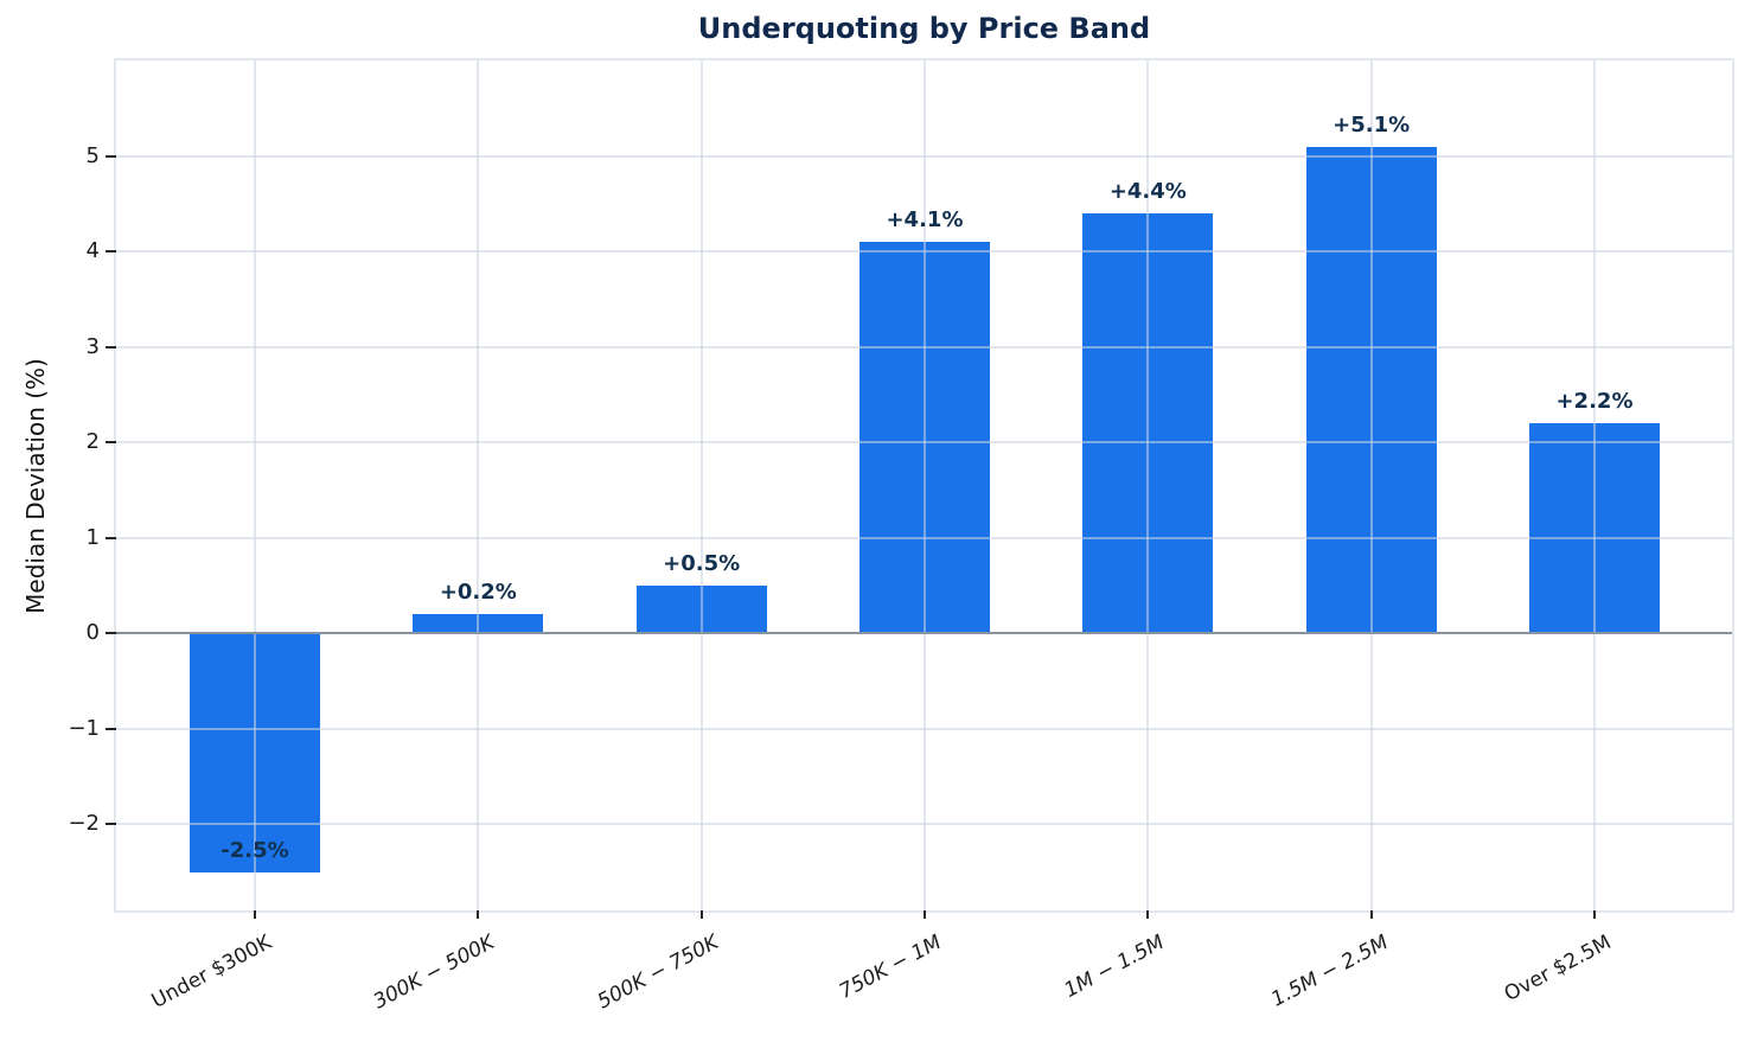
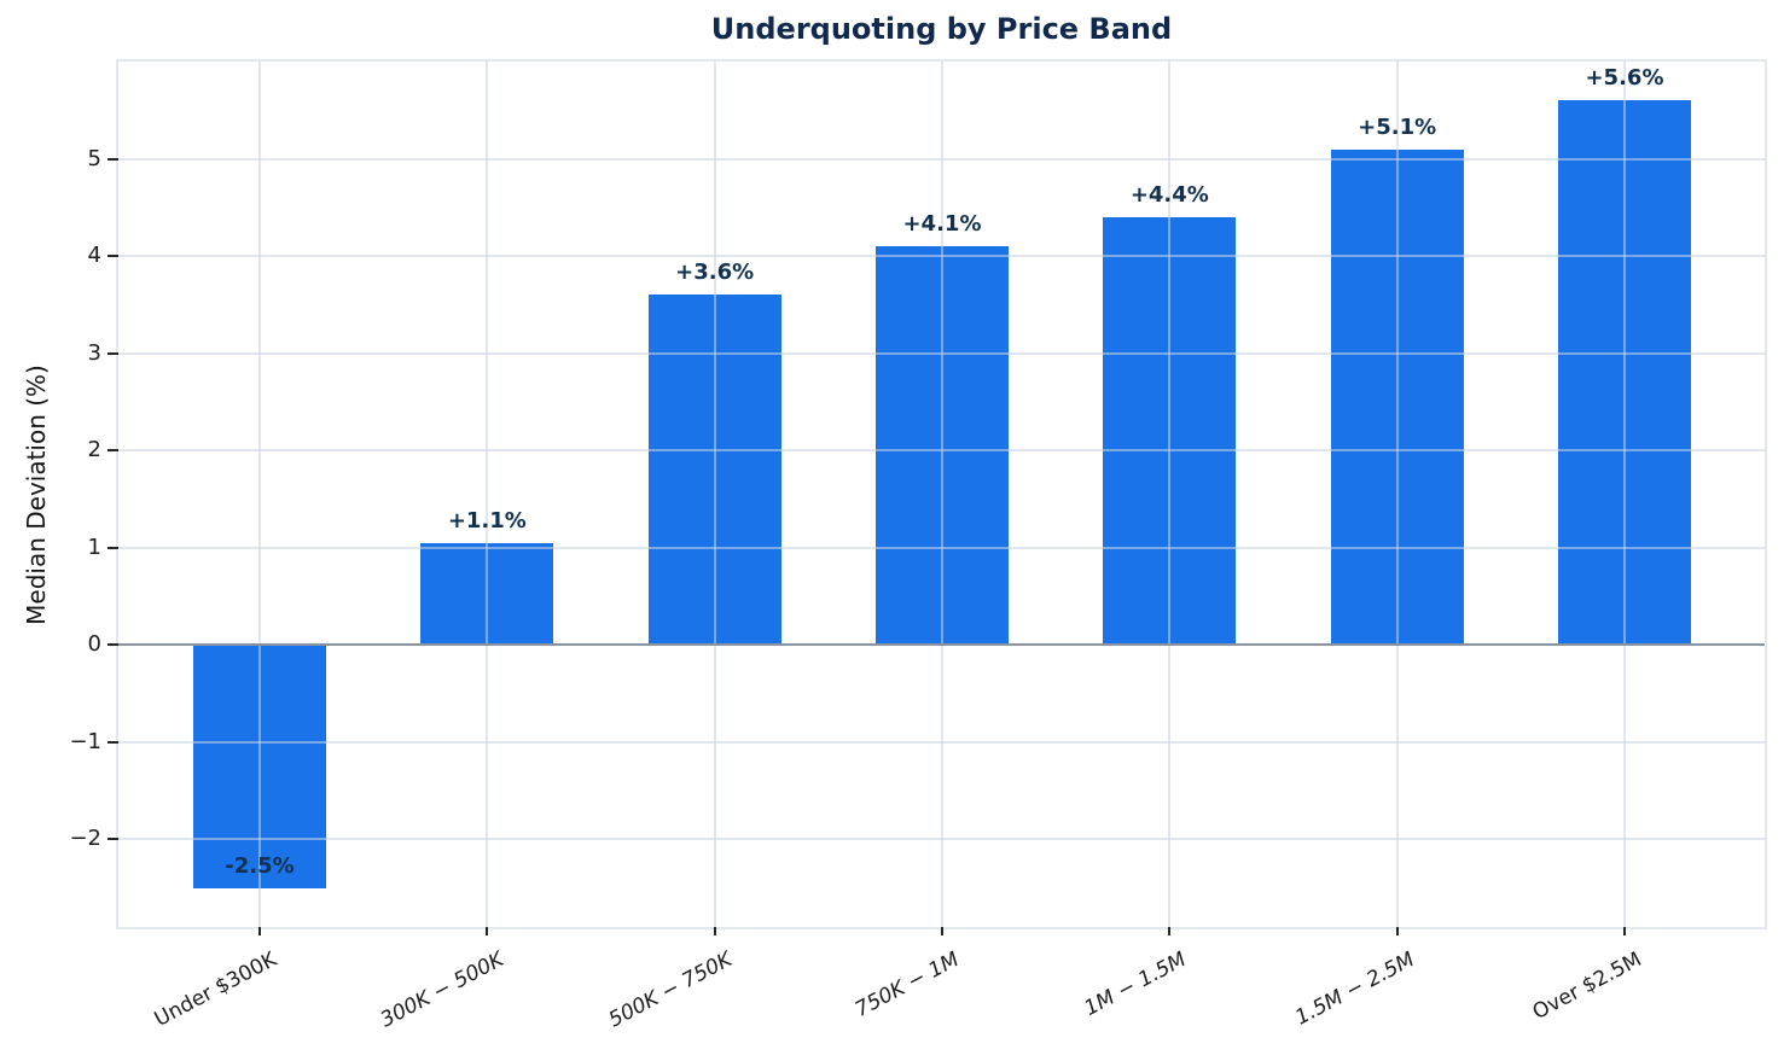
300K − 500K: +0.2% -> +1.1%
500K − 750K: +0.5% -> +3.6%
Over $2.5M: +2.2% -> +5.6%
